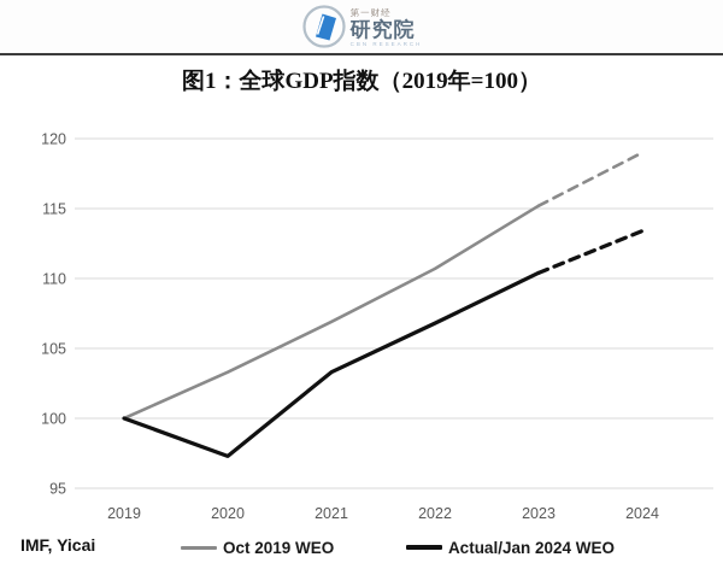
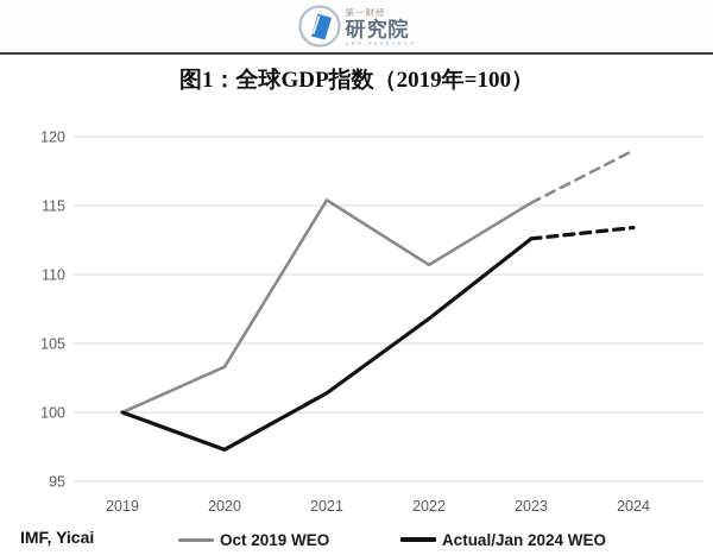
Oct 2019 WEO/2021: 106.9 -> 115.4
Actual/Jan 2024 WEO/2021: 103.3 -> 101.4
Actual/Jan 2024 WEO/2023: 110.4 -> 112.6
